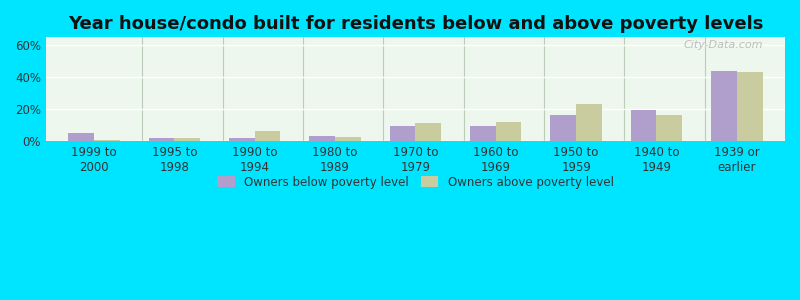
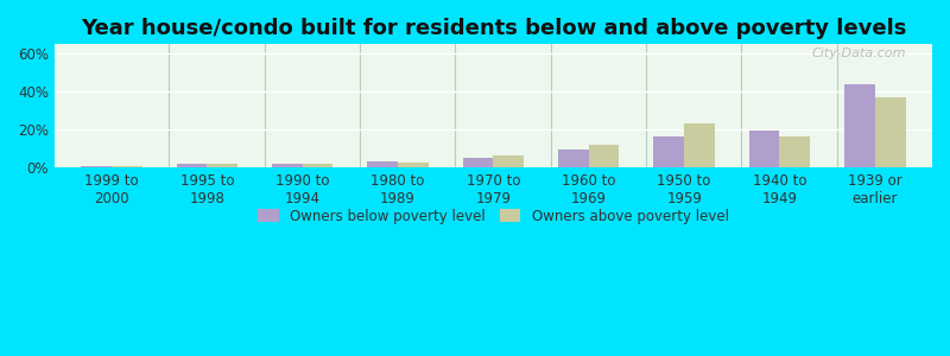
Owners below poverty level/1999 to 2000: 5% -> 0%
Owners above poverty level/1990 to 1994: 6% -> 2%
Owners below poverty level/1970 to 1979: 9% -> 5%
Owners above poverty level/1970 to 1979: 11% -> 6%
Owners above poverty level/1939 or earlier: 43% -> 37%
